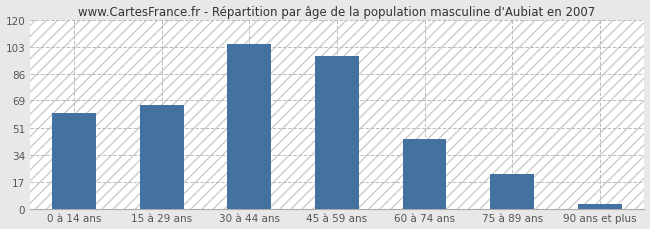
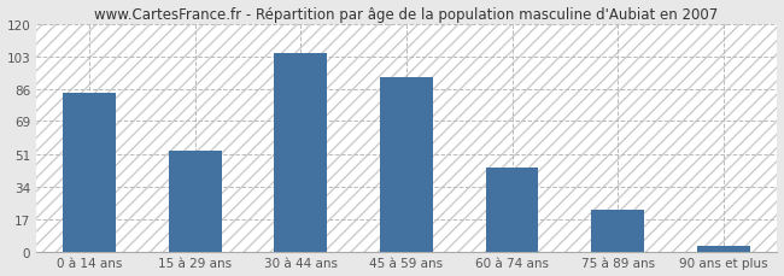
0 à 14 ans: 61 -> 84
15 à 29 ans: 66 -> 53
45 à 59 ans: 97 -> 92
